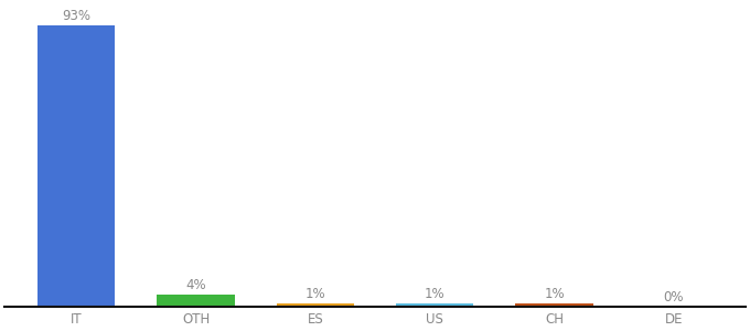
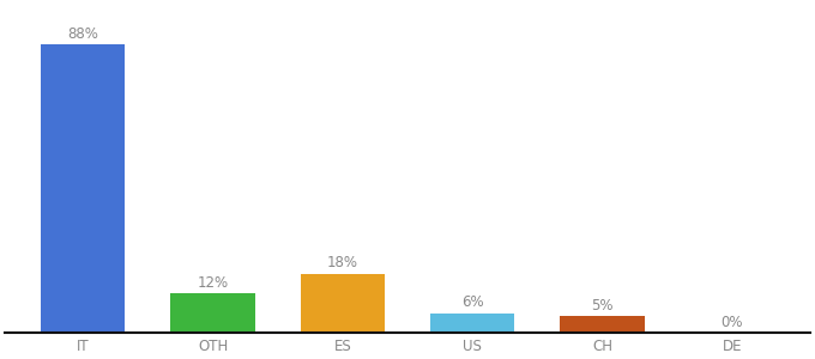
IT: 93% -> 88%
OTH: 4% -> 12%
ES: 1% -> 18%
US: 1% -> 6%
CH: 1% -> 5%
